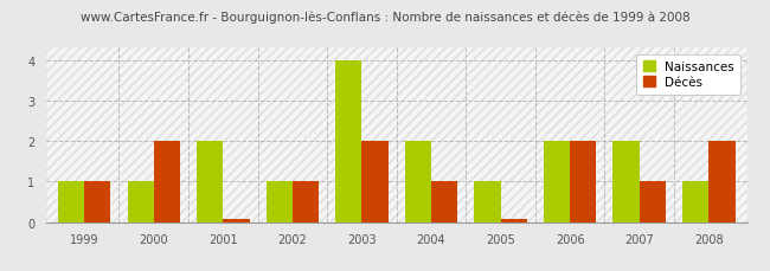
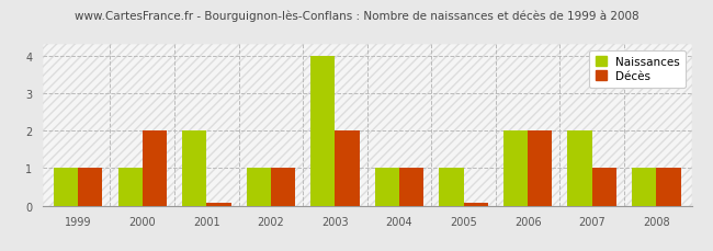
Naissances/2004: 2 -> 1
Décès/2008: 2.00 -> 1.00
